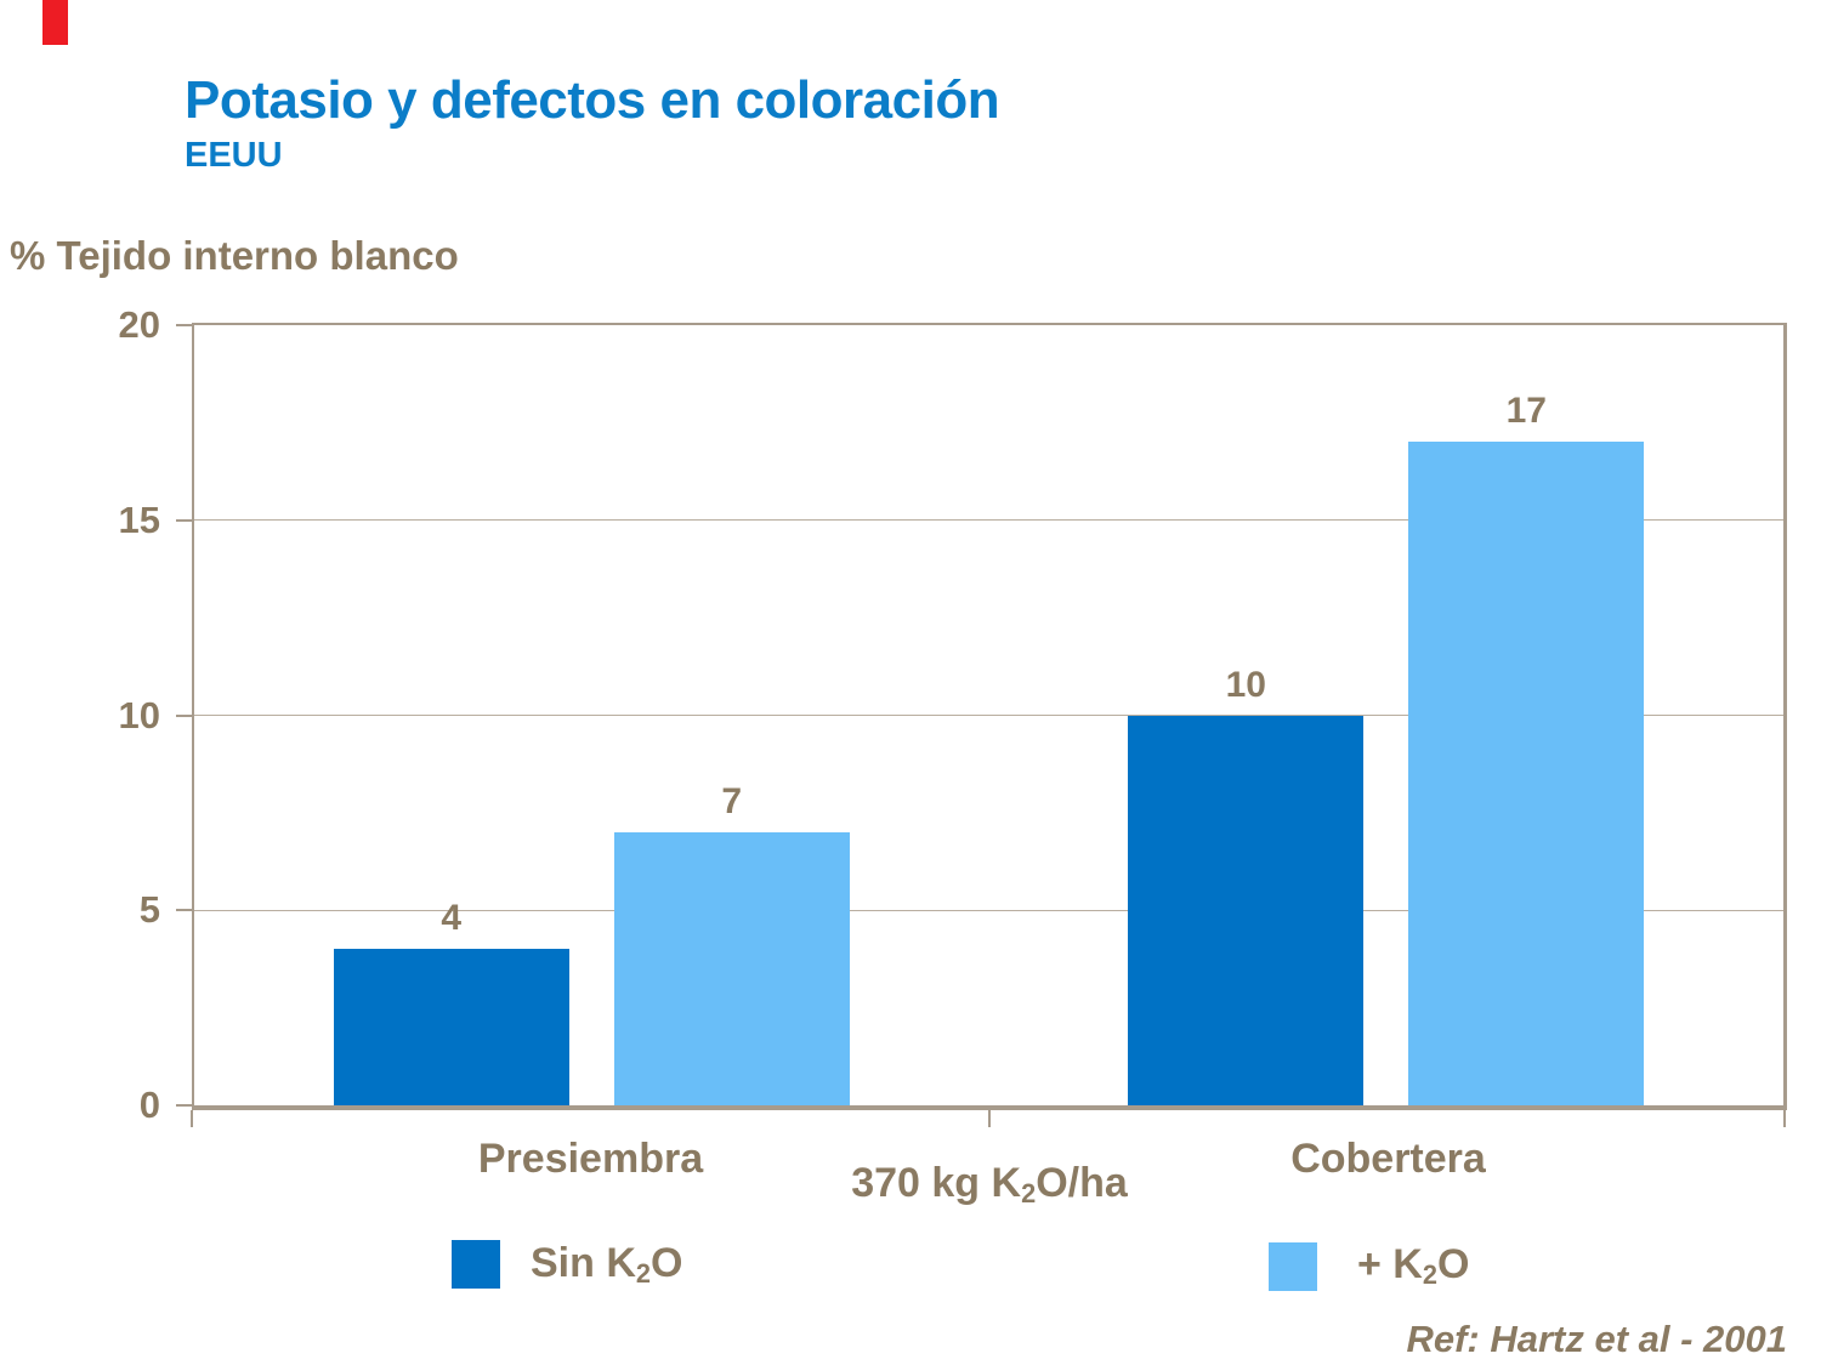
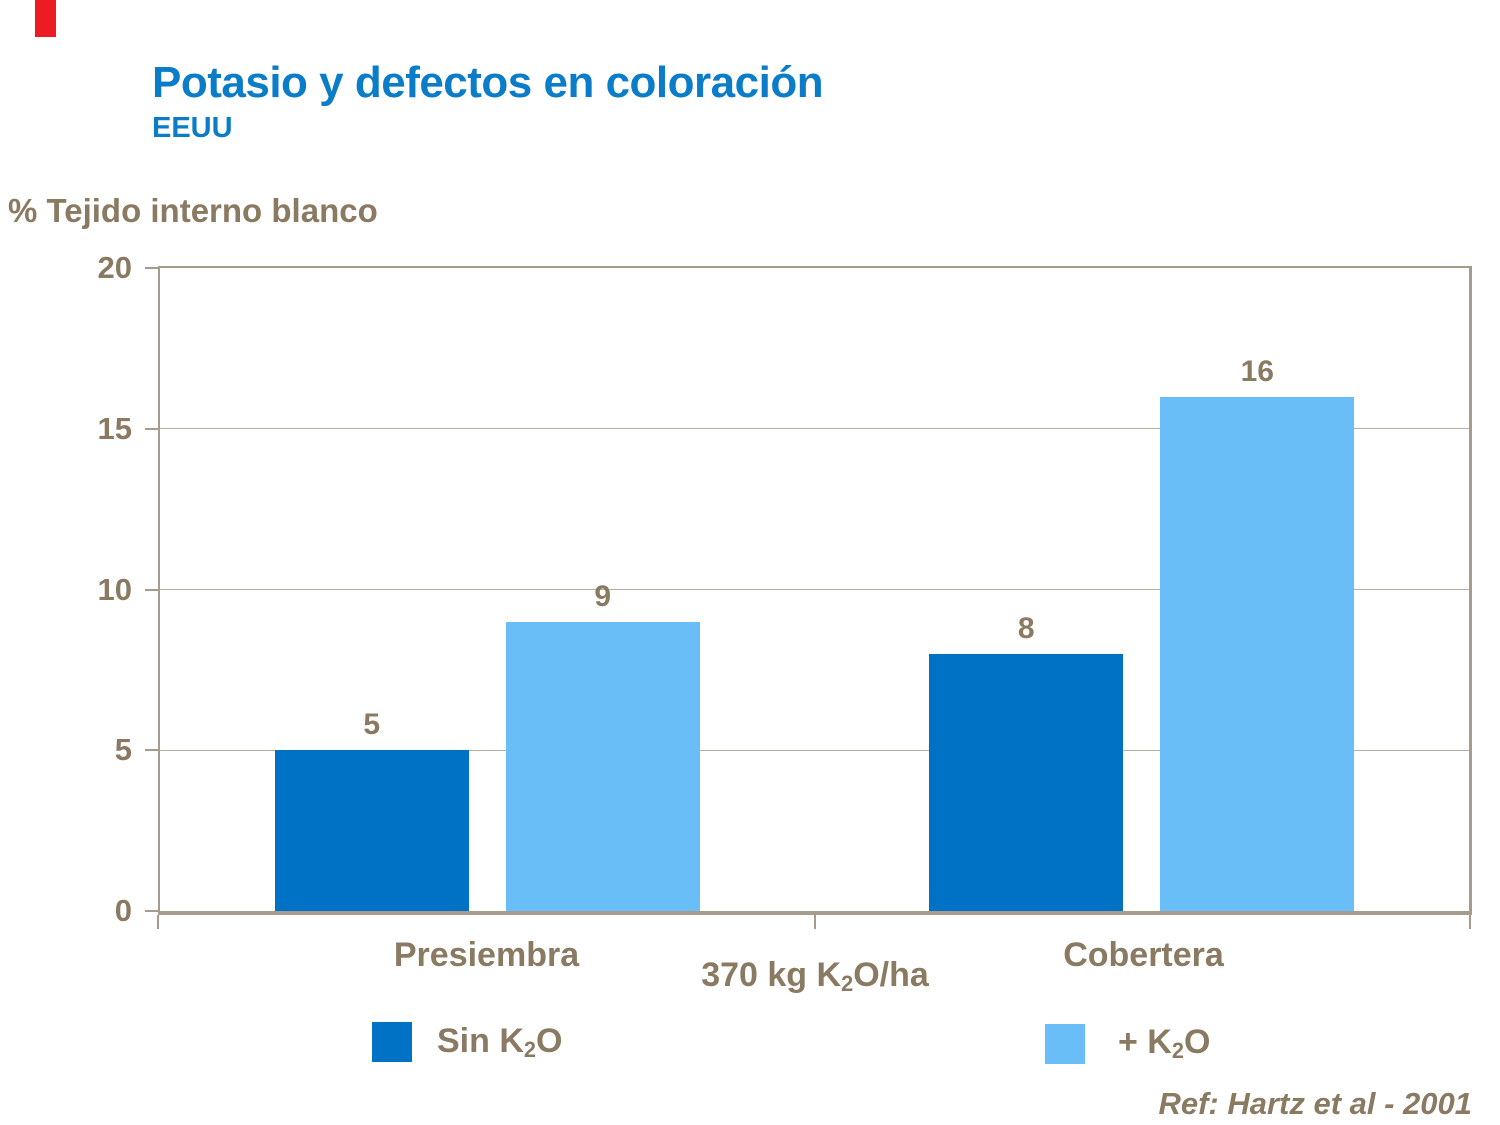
Sin K2O/Presiembra: 4 -> 5
+ K2O/Presiembra: 7 -> 9
Sin K2O/Cobertera: 10 -> 8
+ K2O/Cobertera: 17 -> 16
